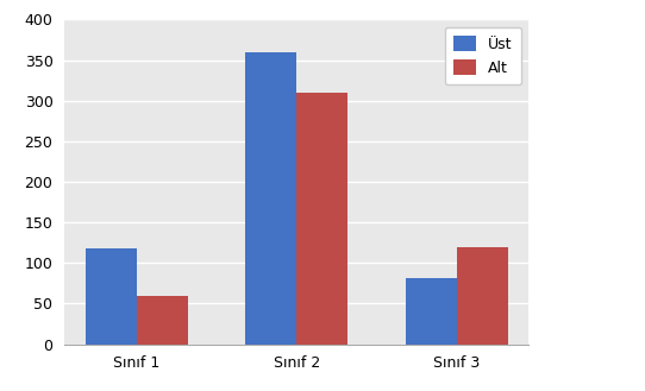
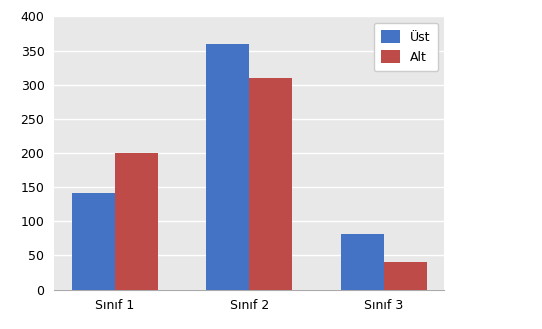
Üst/Sınıf 1: 118 -> 142
Alt/Sınıf 1: 60 -> 200
Alt/Sınıf 3: 120 -> 40
